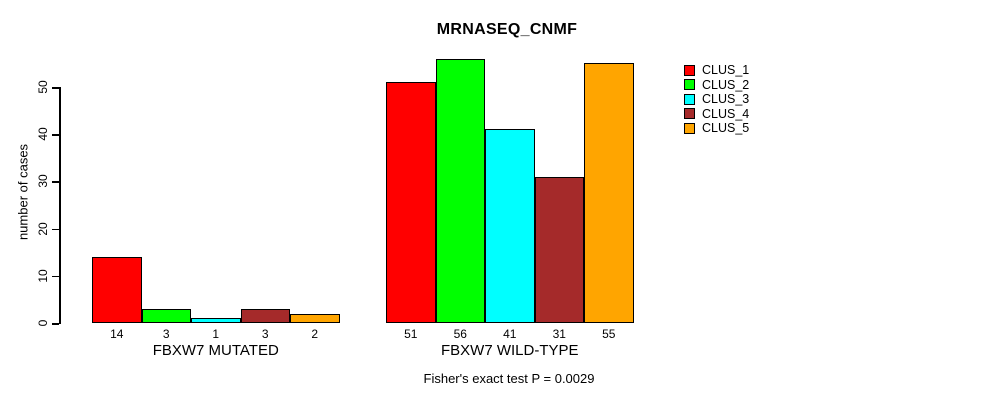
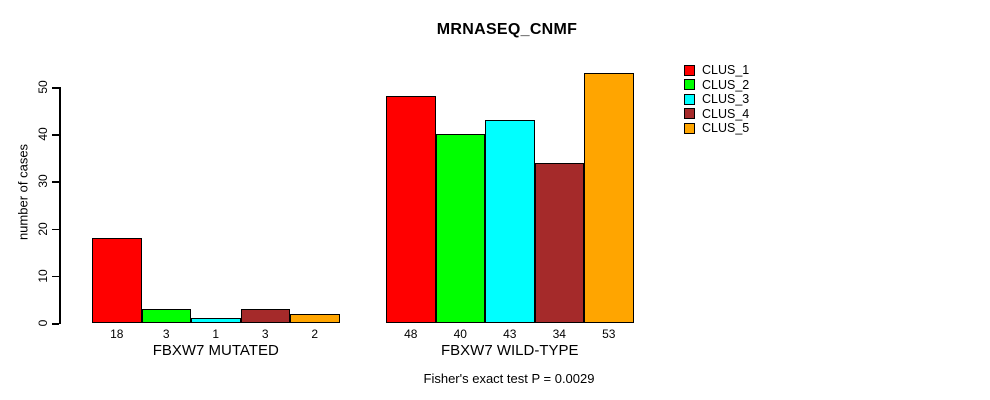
CLUS_1/FBXW7 MUTATED: 14 -> 18
CLUS_1/FBXW7 WILD-TYPE: 51 -> 48
CLUS_2/FBXW7 WILD-TYPE: 56 -> 40
CLUS_3/FBXW7 WILD-TYPE: 41 -> 43
CLUS_4/FBXW7 WILD-TYPE: 31 -> 34
CLUS_5/FBXW7 WILD-TYPE: 55 -> 53
